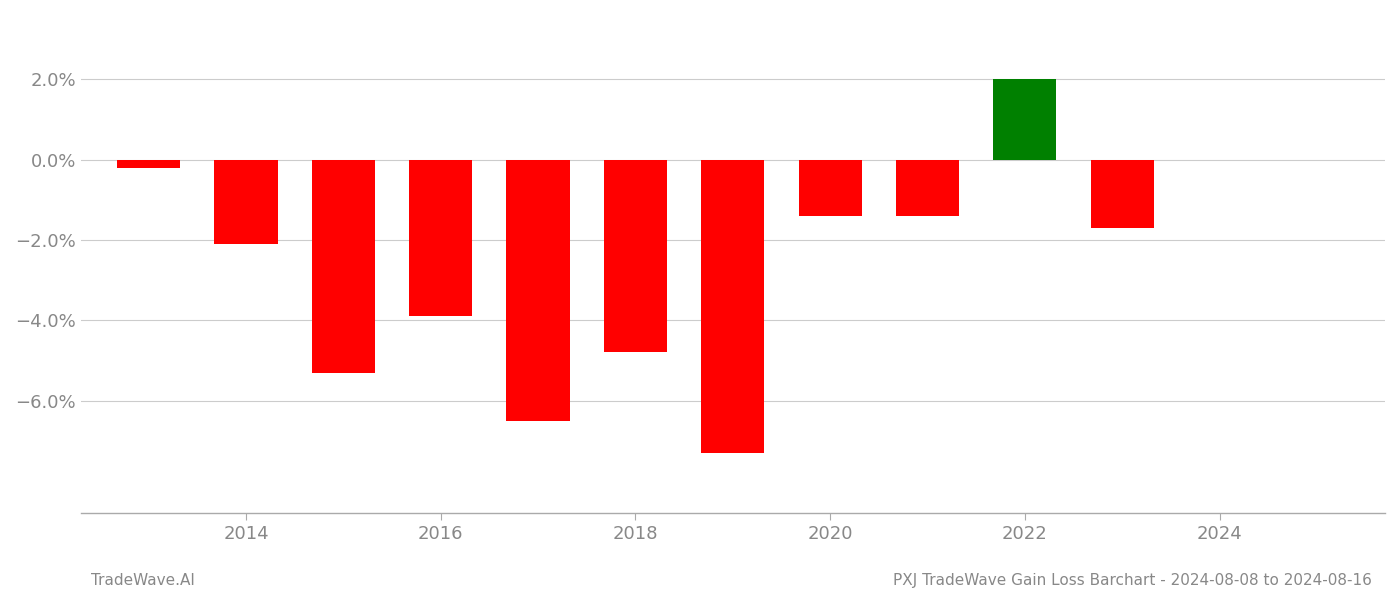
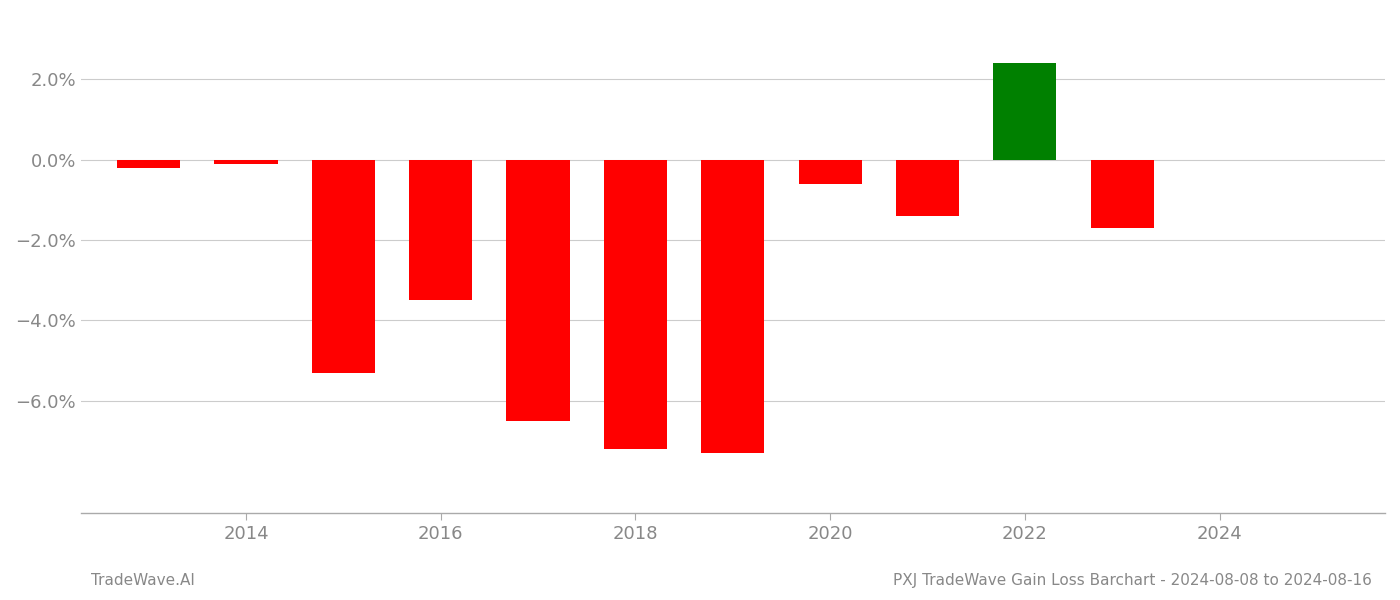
2014: -2.1% -> -0.1%
2016: -3.9% -> -3.5%
2018: -4.8% -> -7.2%
2020: -1.4% -> -0.6%
2022: 2.0% -> 2.4%
